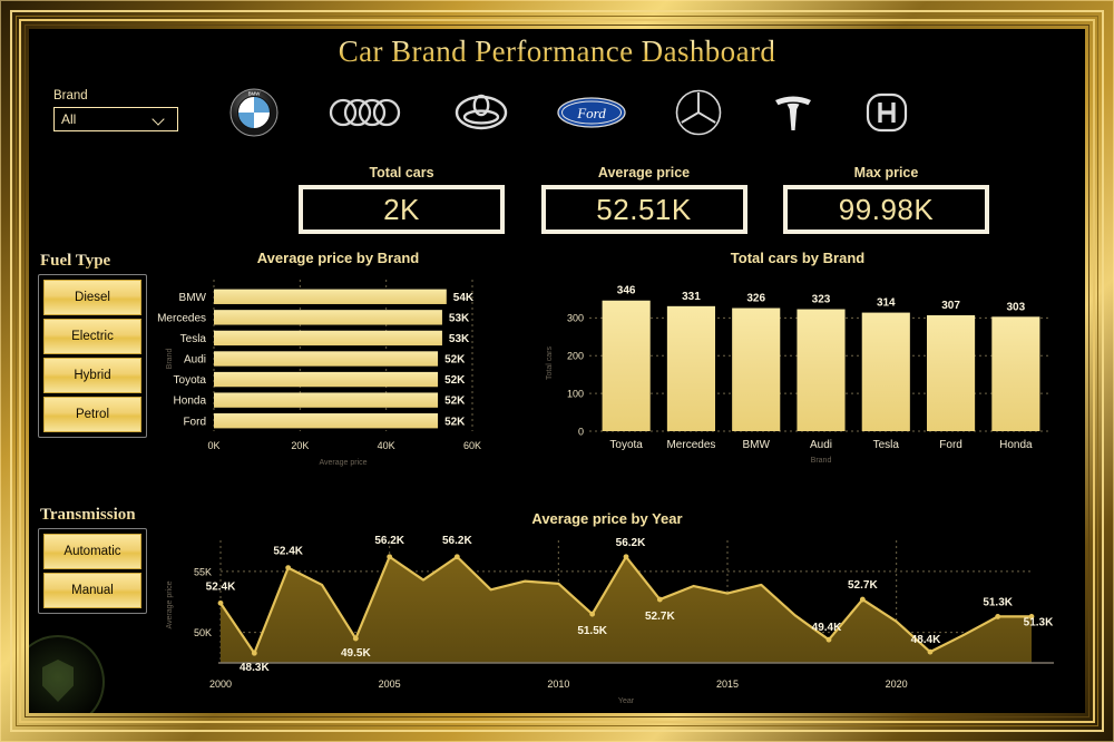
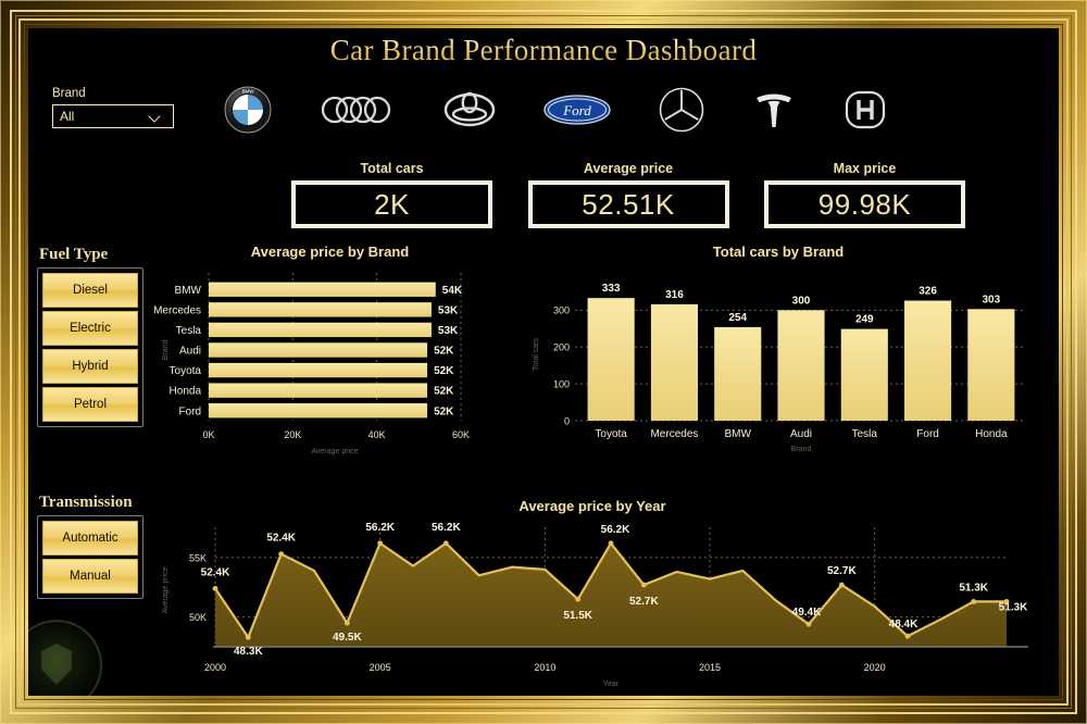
Total cars by Brand/Toyota: 346 -> 333
Total cars by Brand/Mercedes: 331 -> 316
Total cars by Brand/BMW: 326 -> 254
Total cars by Brand/Audi: 323 -> 300
Total cars by Brand/Tesla: 314 -> 249
Total cars by Brand/Ford: 307 -> 326
